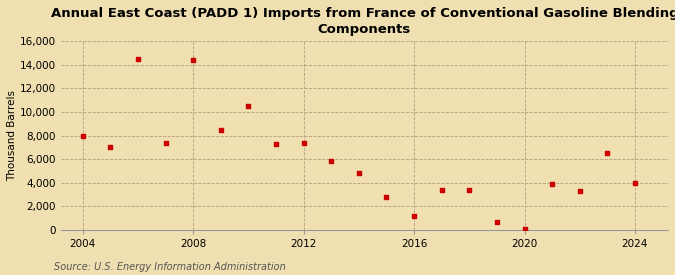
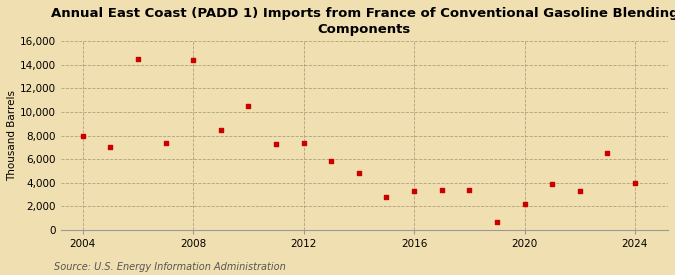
2016: 1,200 -> 3,300
2020: 0 -> 2,200
